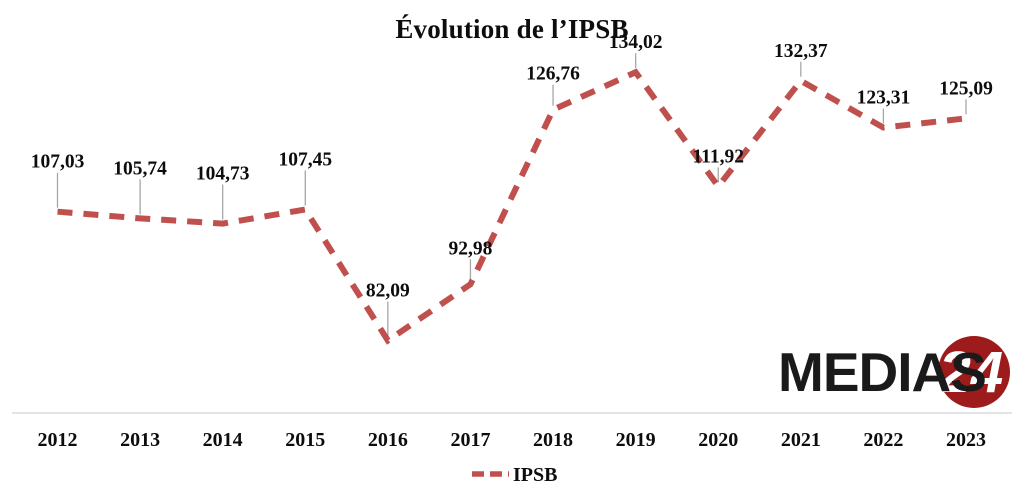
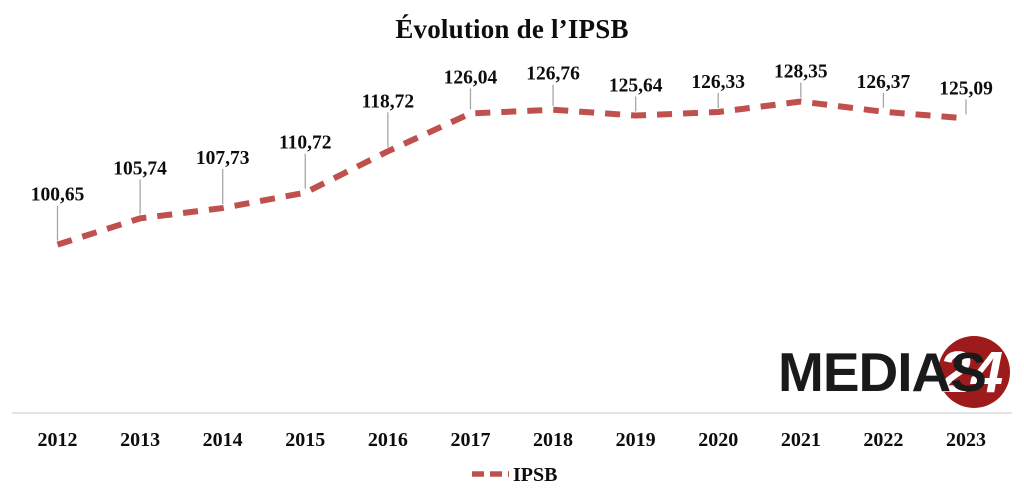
2012: 107,03 -> 100,65
2014: 104,73 -> 107,73
2015: 107,45 -> 110,72
2016: 82,09 -> 118,72
2017: 92,98 -> 126,04
2019: 134,02 -> 125,64
2020: 111,92 -> 126,33
2021: 132,37 -> 128,35
2022: 123,31 -> 126,37
